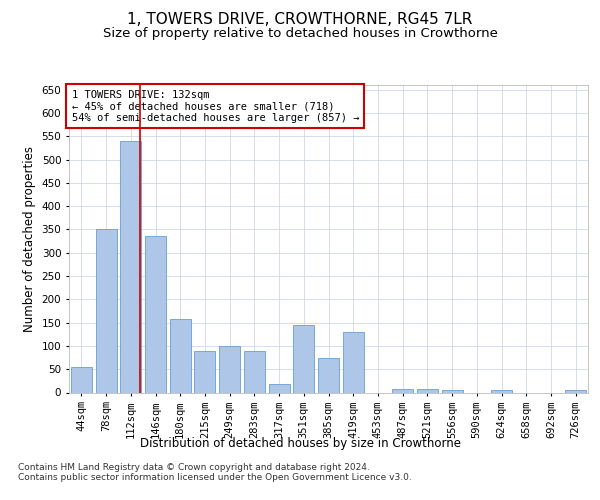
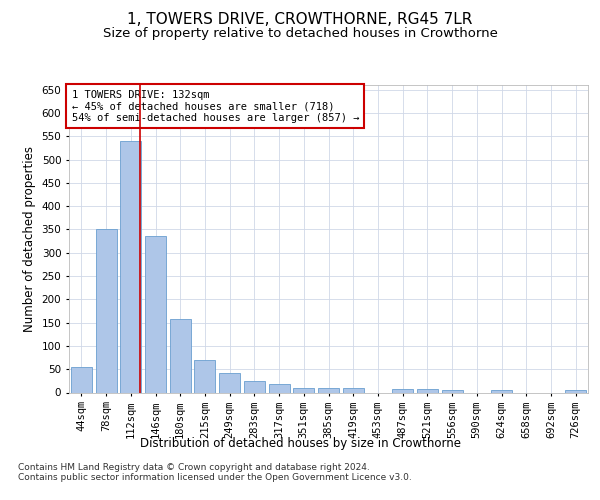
215sqm: 90 -> 70
249sqm: 100 -> 42
283sqm: 90 -> 25
351sqm: 145 -> 10
385sqm: 75 -> 10
419sqm: 130 -> 10
